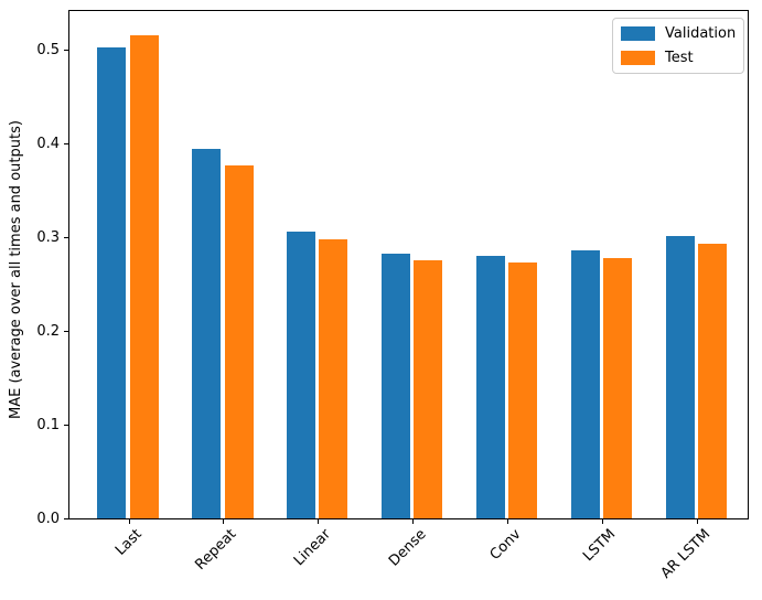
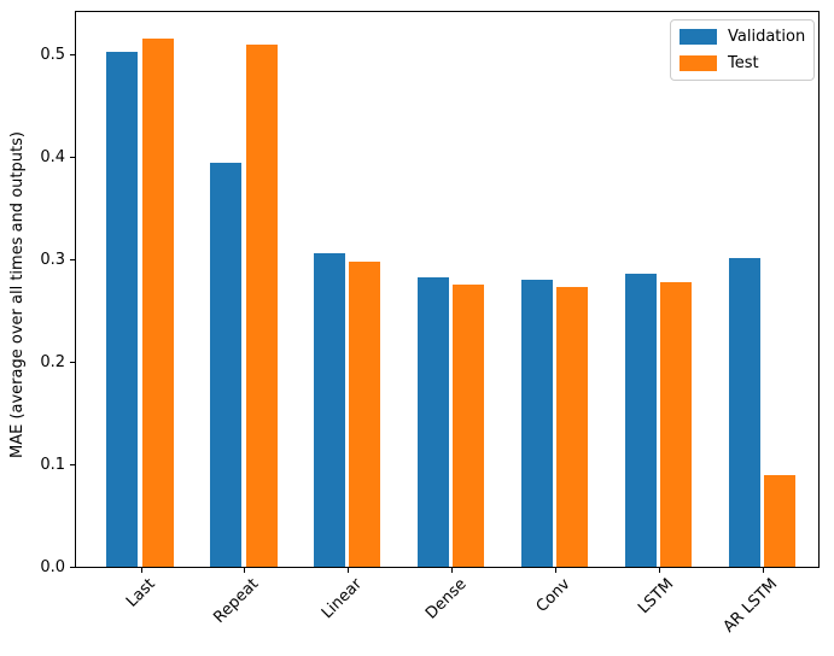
Test/Repeat: 0.38 -> 0.51
Test/AR LSTM: 0.29 -> 0.09
